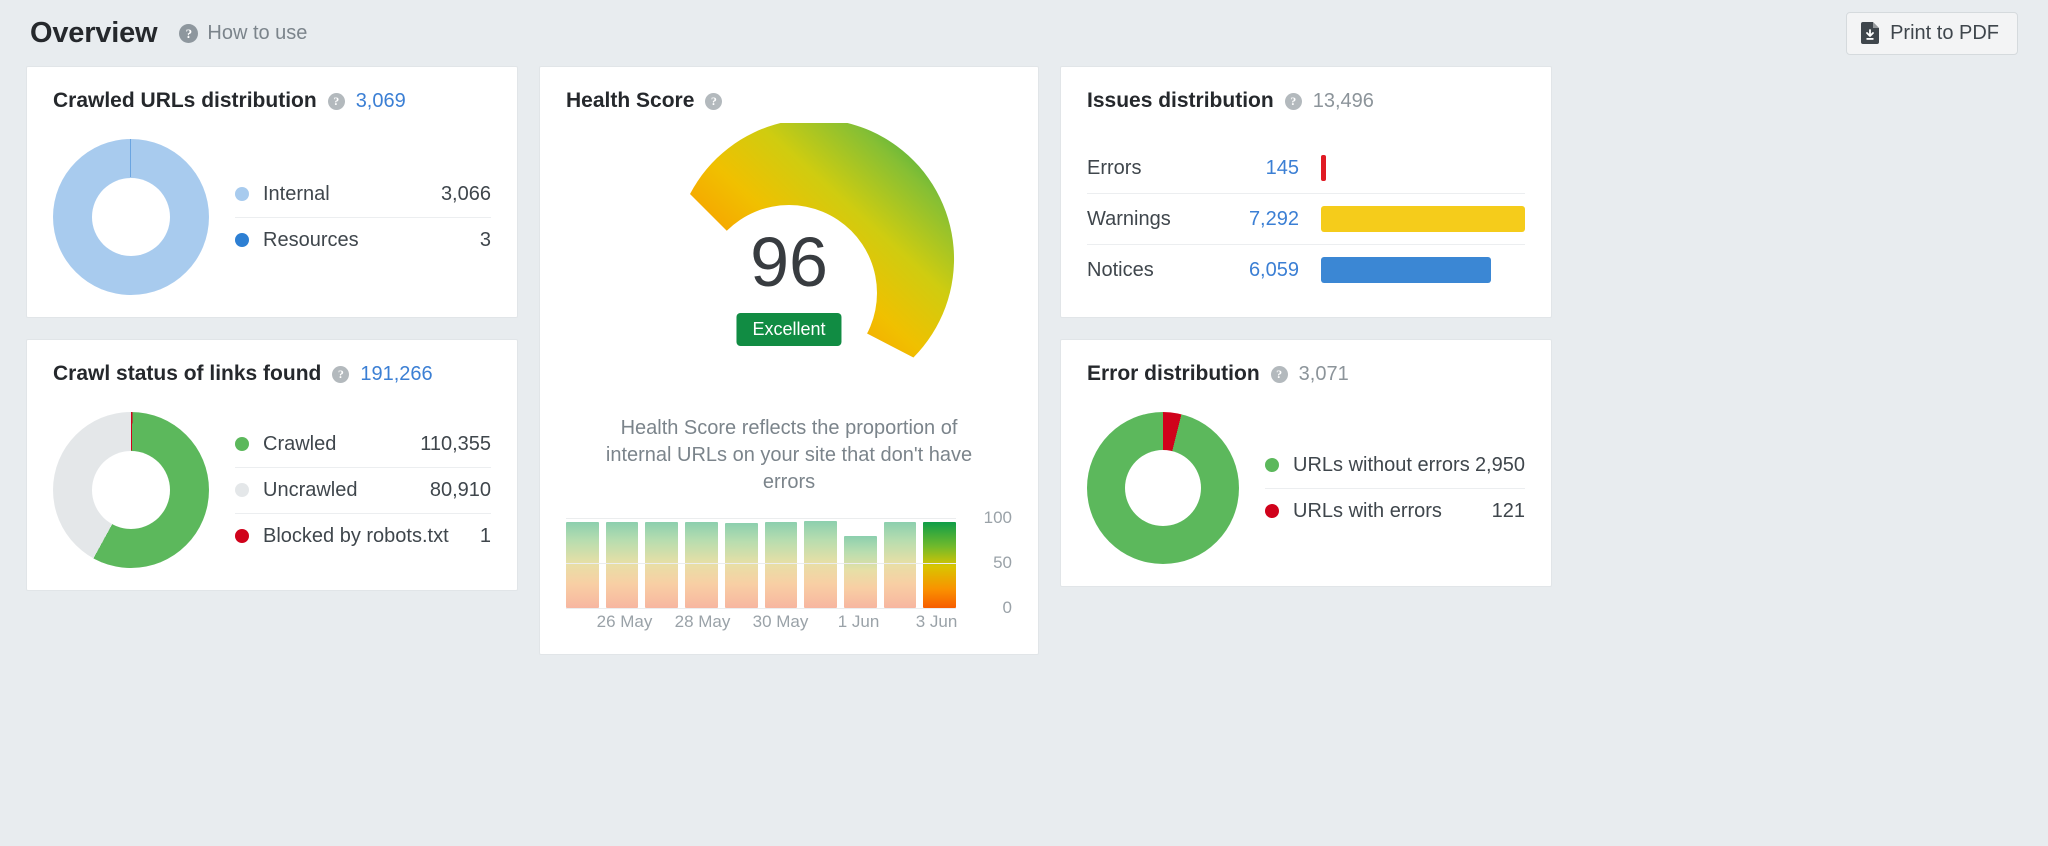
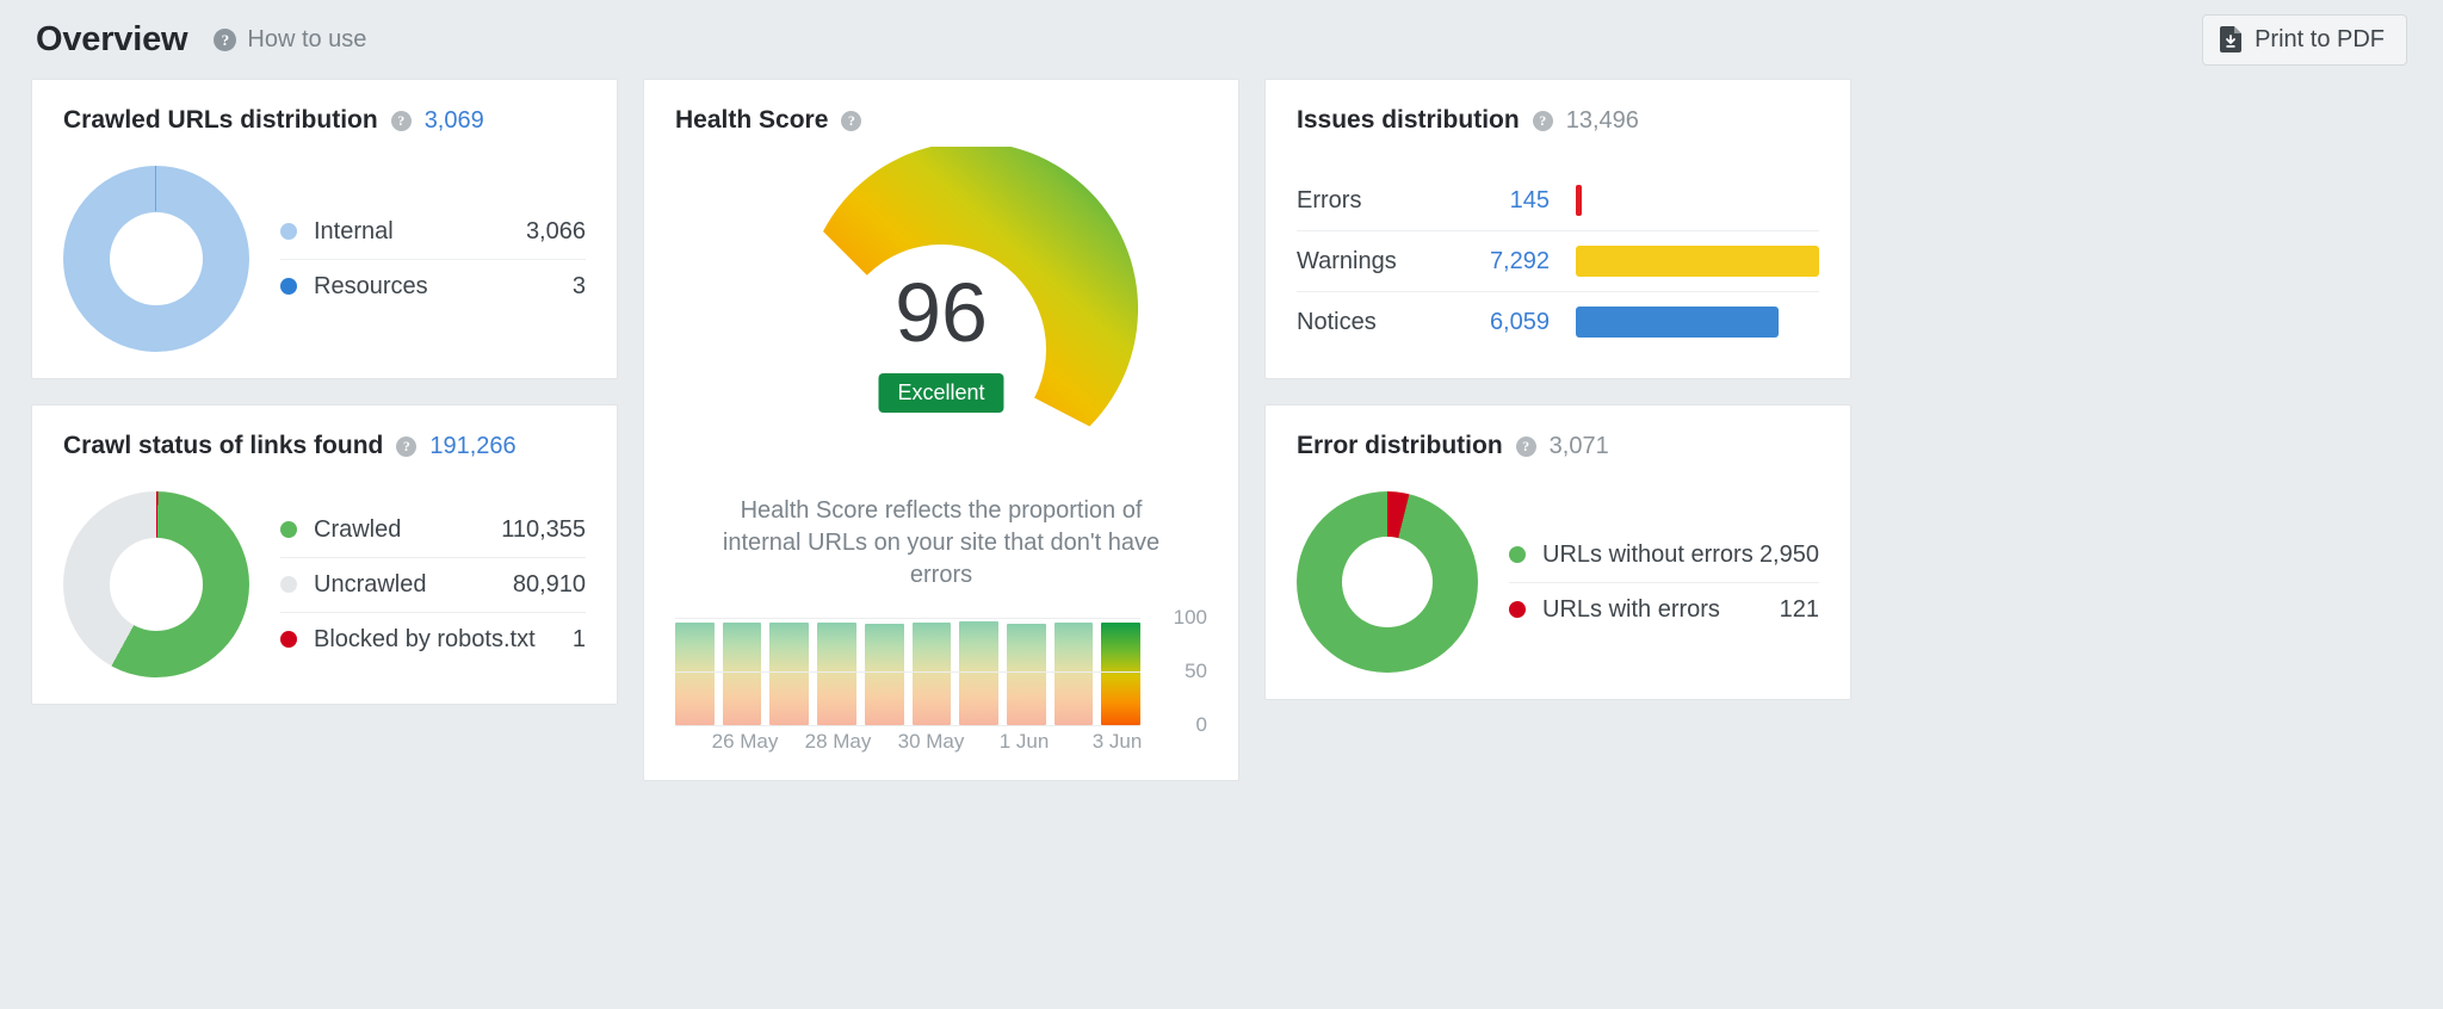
1 Jun: 80 -> 90
